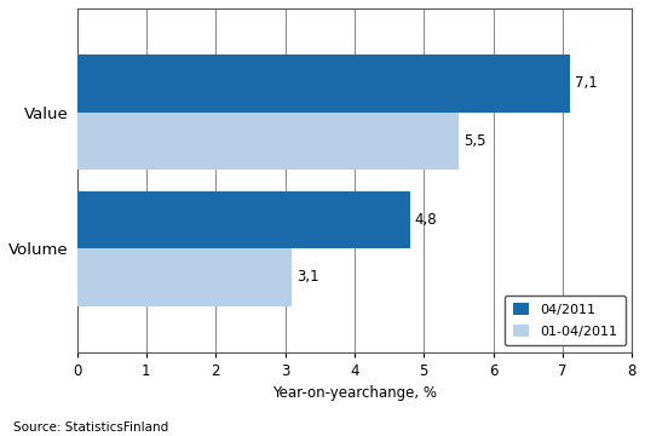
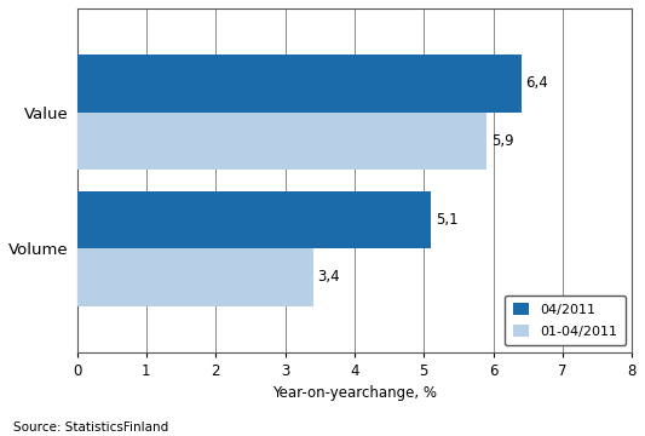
04/2011/Value: 7,1 -> 6,4
01-04/2011/Value: 5,5 -> 5,9
04/2011/Volume: 4,8 -> 5,1
01-04/2011/Volume: 3,1 -> 3,4
